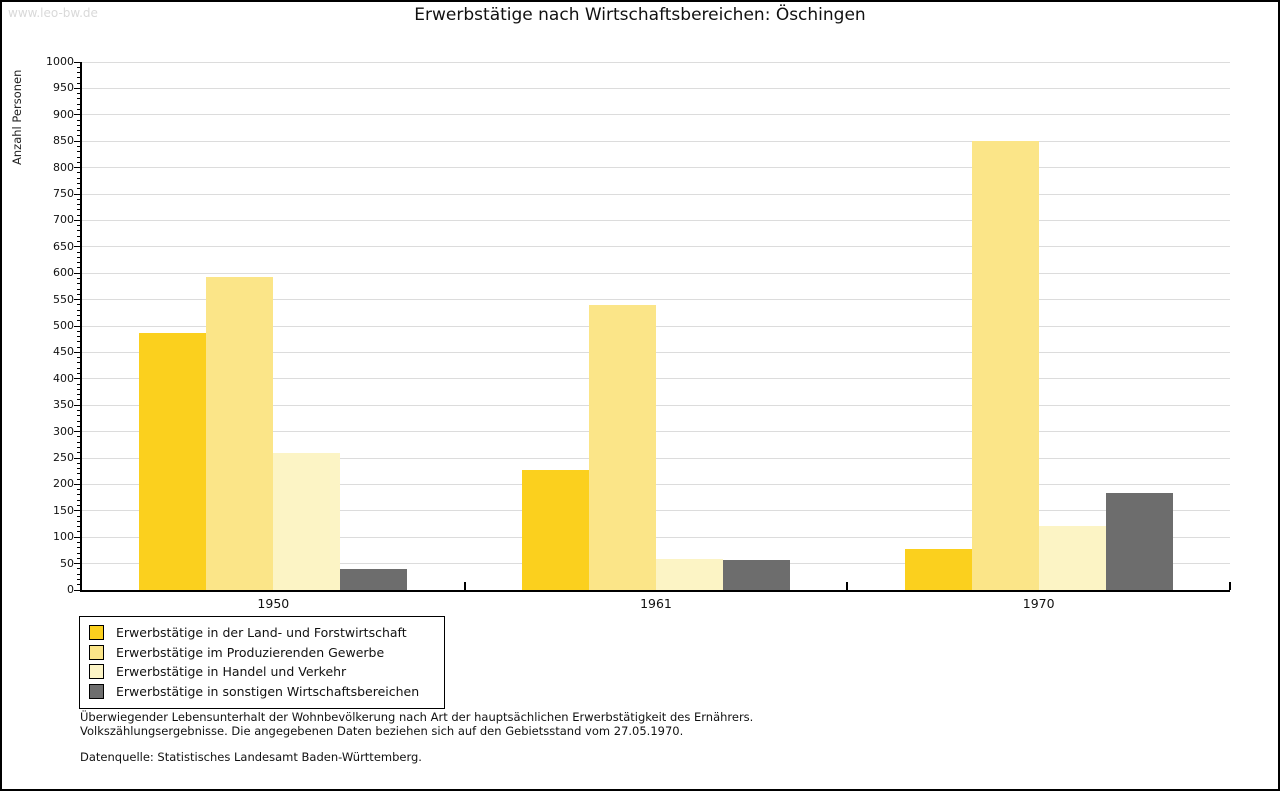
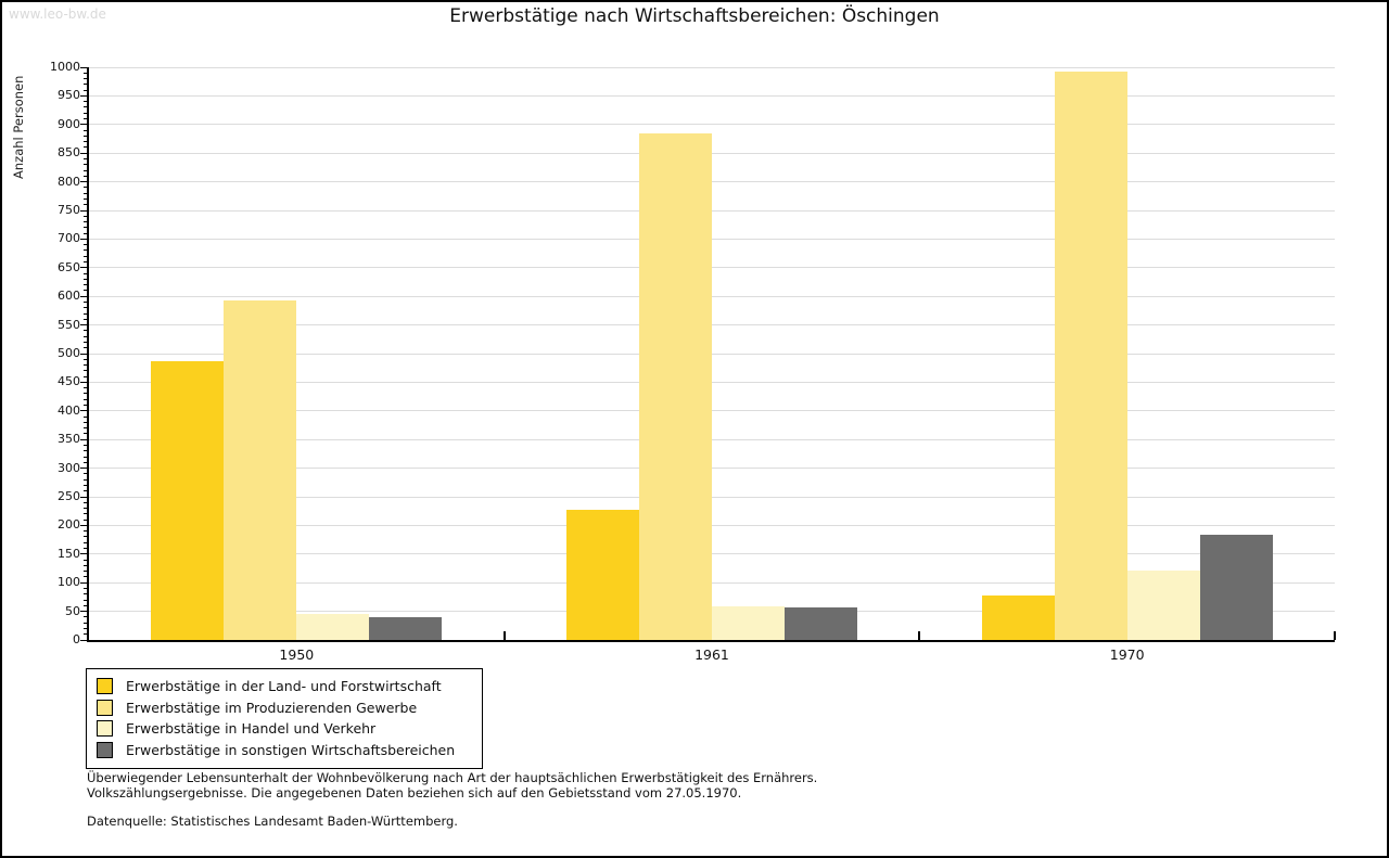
Erwerbstätige in Handel und Verkehr/1950: 260 -> 40
Erwerbstätige im Produzierenden Gewerbe/1961: 540 -> 880
Erwerbstätige im Produzierenden Gewerbe/1970: 850 -> 990
